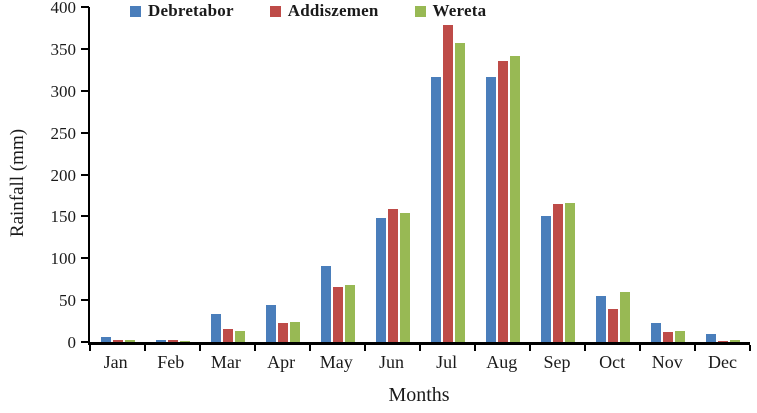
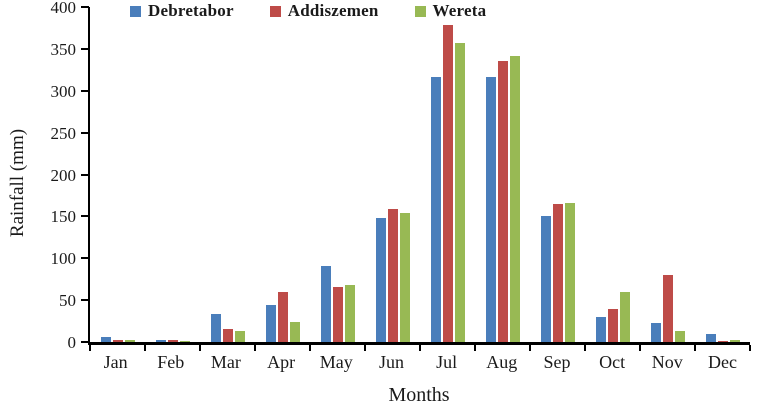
Addiszemen/Apr: 20 -> 60
Debretabor/Oct: 60 -> 30
Addiszemen/Nov: 10 -> 80
